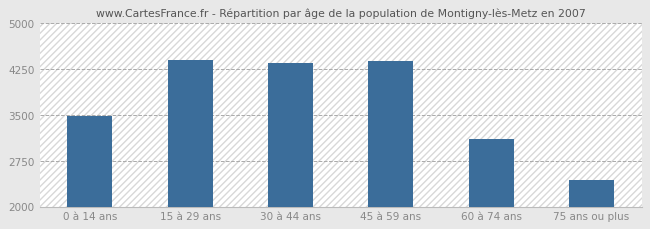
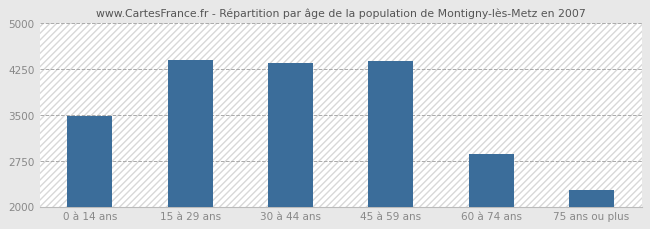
60 à 74 ans: 3100 -> 2850
75 ans ou plus: 2440 -> 2270
